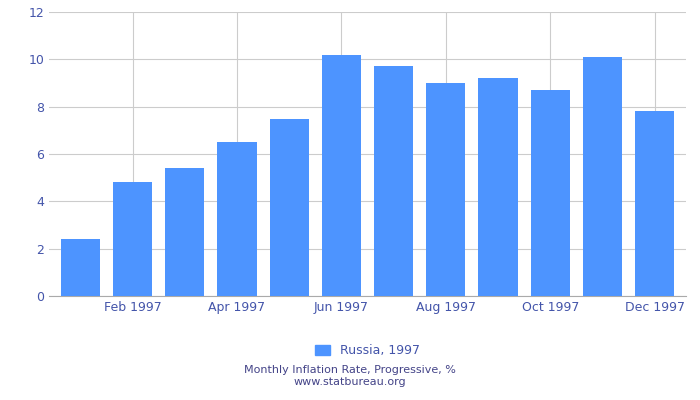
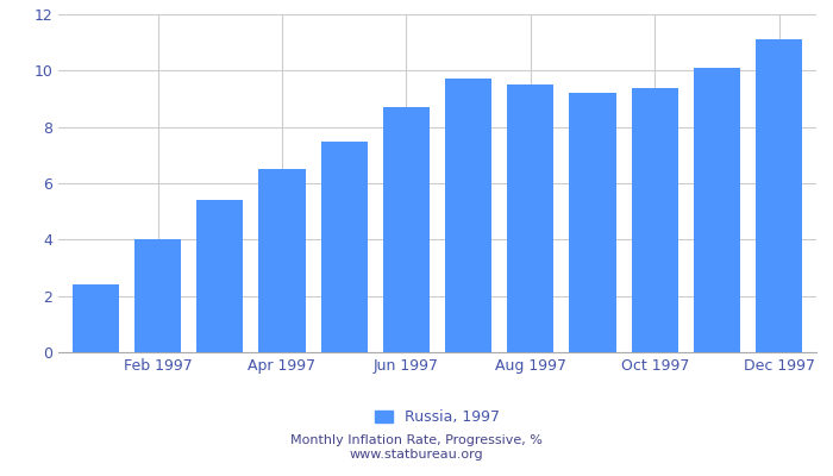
Feb 1997: 4.8 -> 4.0
Jun 1997: 10.2 -> 8.7
Aug 1997: 9.0 -> 9.5
Oct 1997: 8.7 -> 9.4
Dec 1997: 7.8 -> 11.1
